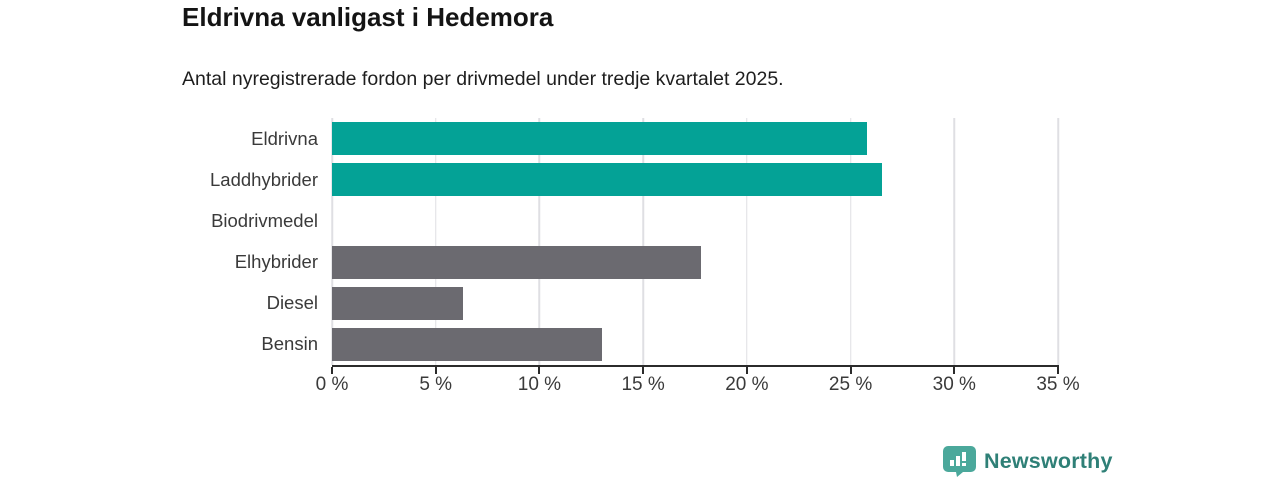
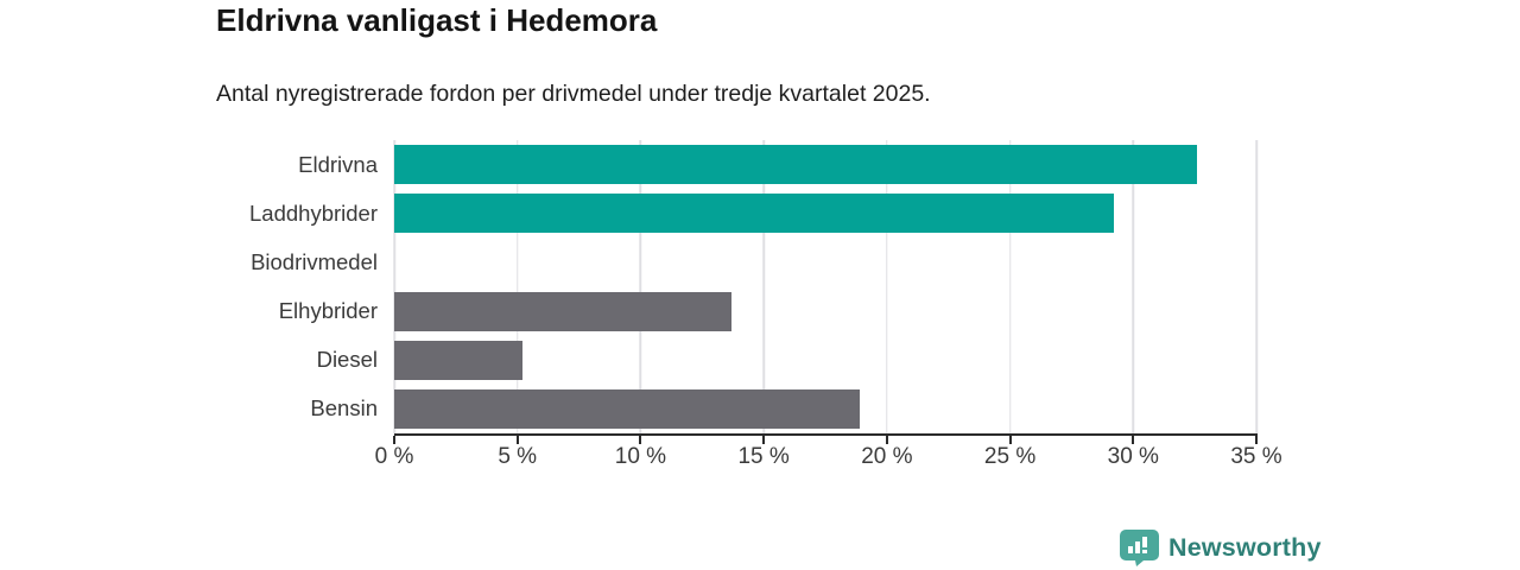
Eldrivna: 25.8% -> 32.6%
Laddhybrider: 26.5% -> 29.2%
Elhybrider: 17.8% -> 13.7%
Diesel: 6.3% -> 5.2%
Bensin: 13.0% -> 18.9%
